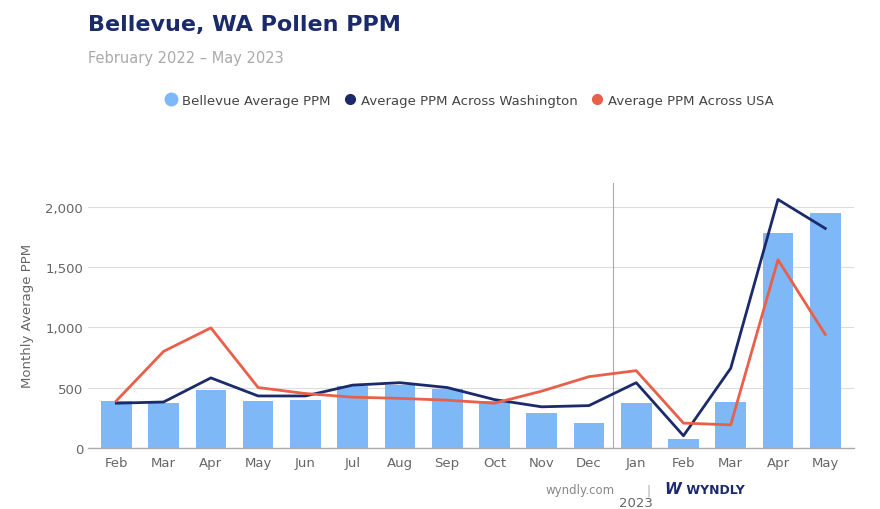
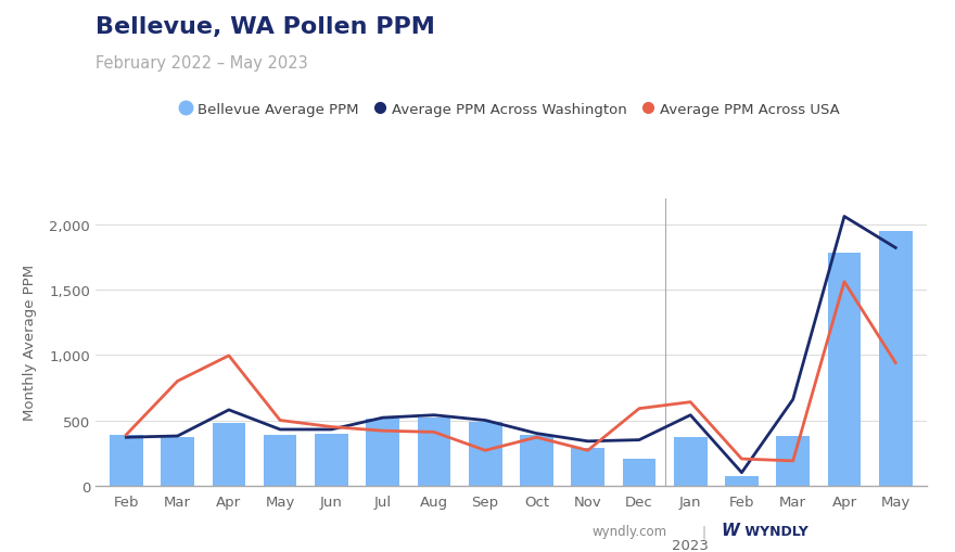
Average PPM Across USA/Sep: 400 -> 270
Average PPM Across USA/Nov: 470 -> 270
